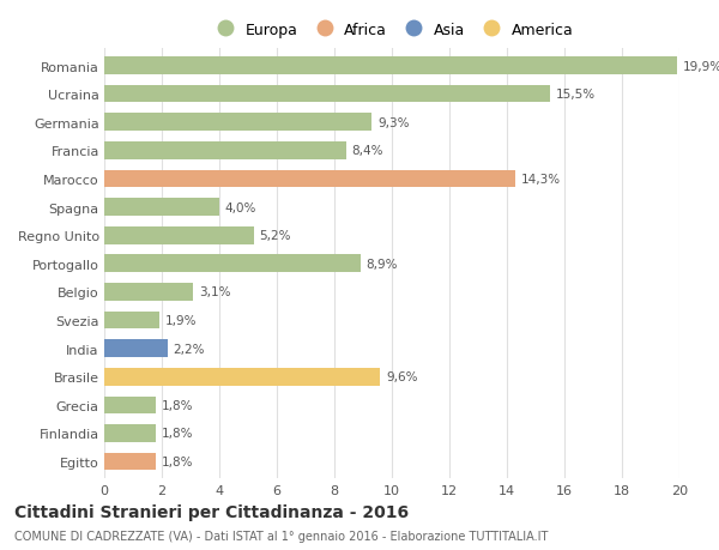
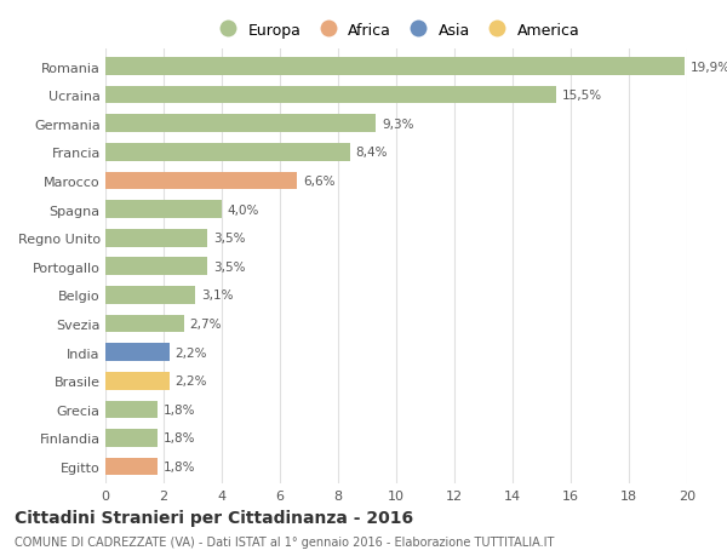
Marocco: 14,3% -> 6,6%
Regno Unito: 5,2% -> 3,5%
Portogallo: 8,9% -> 3,5%
Svezia: 1,9% -> 2,7%
Brasile: 9,6% -> 2,2%
